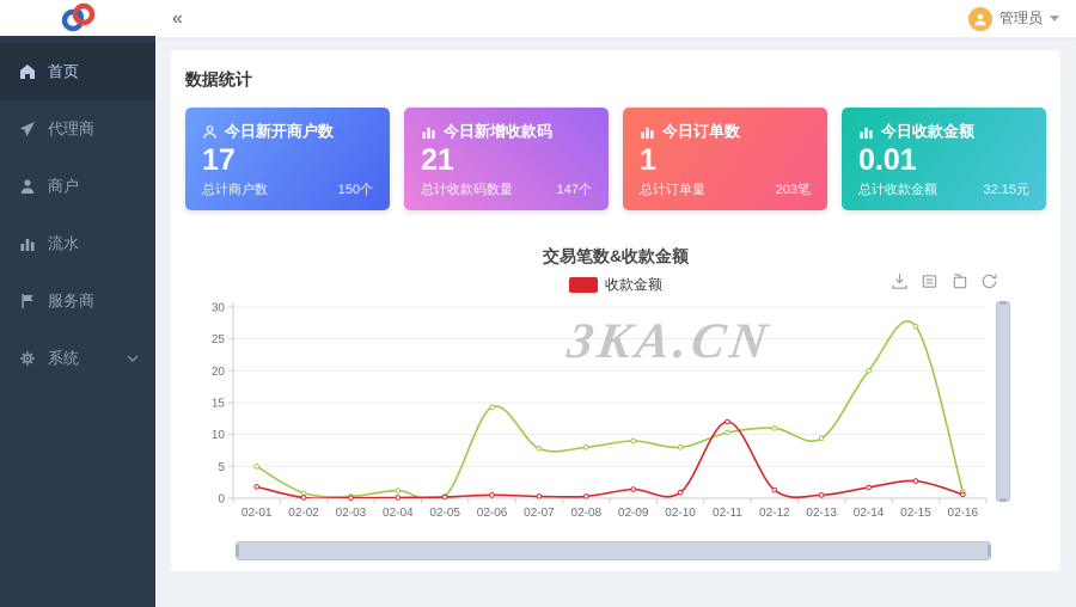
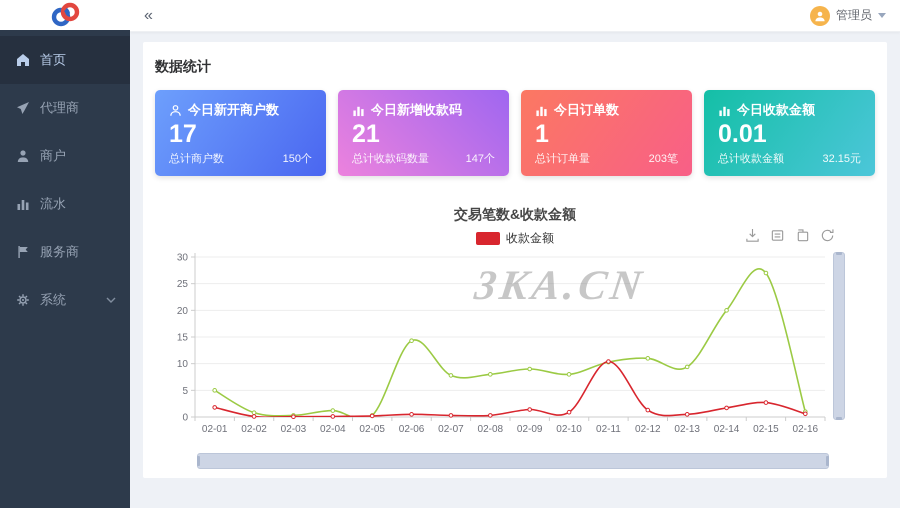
收款金额/02-11: 12 -> 10
